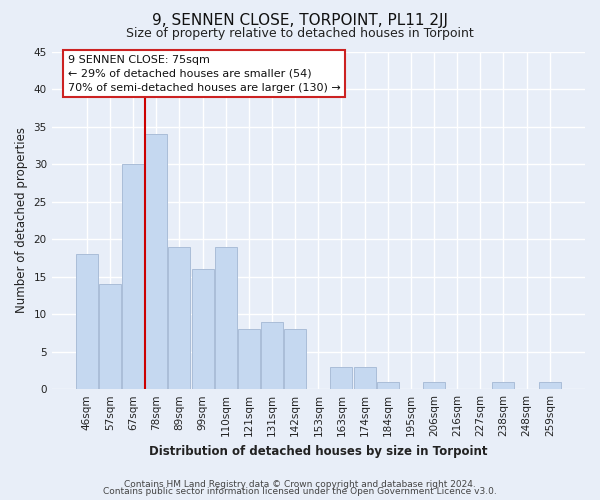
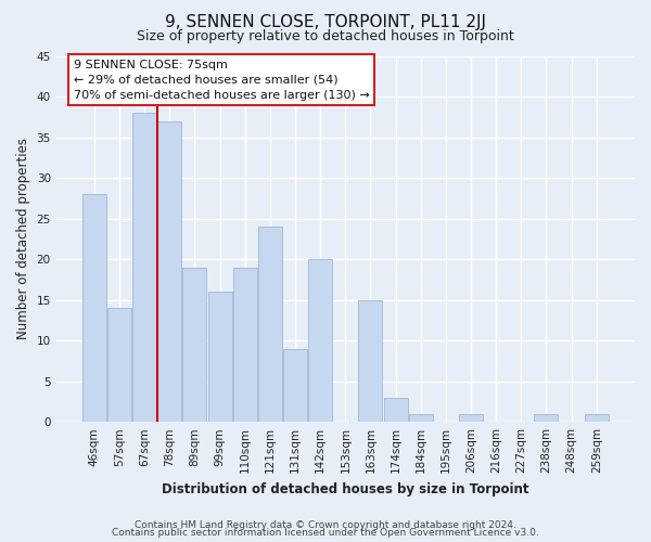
46sqm: 18 -> 28
67sqm: 30 -> 38
78sqm: 34 -> 37
121sqm: 8 -> 24
142sqm: 8 -> 20
163sqm: 3 -> 15
